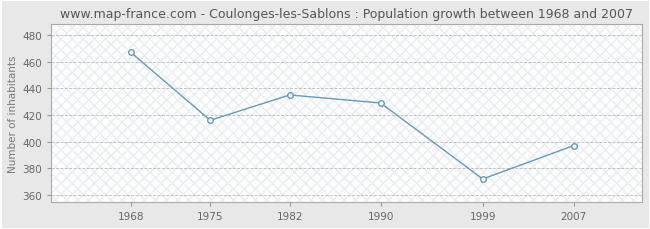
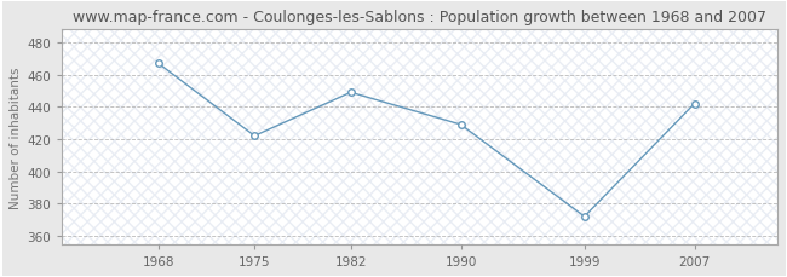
1975: 416 -> 422
1982: 435 -> 449
2007: 397 -> 442
